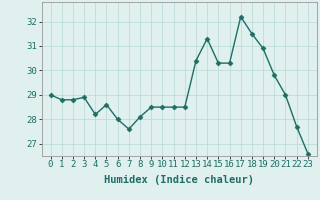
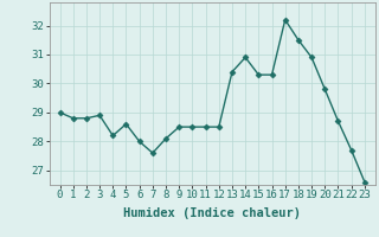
14: 31.3 -> 30.9
21: 29.0 -> 28.7
